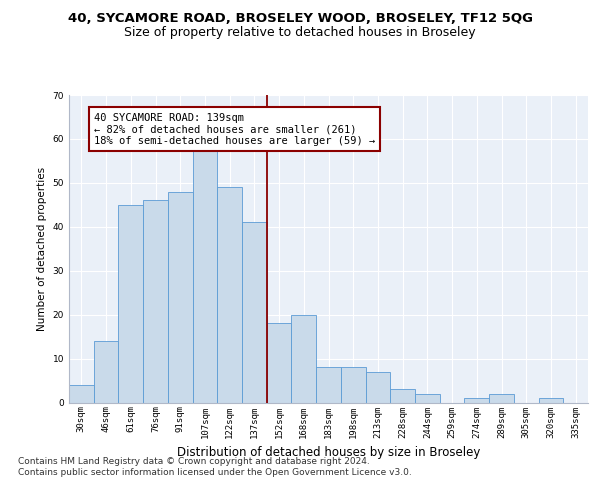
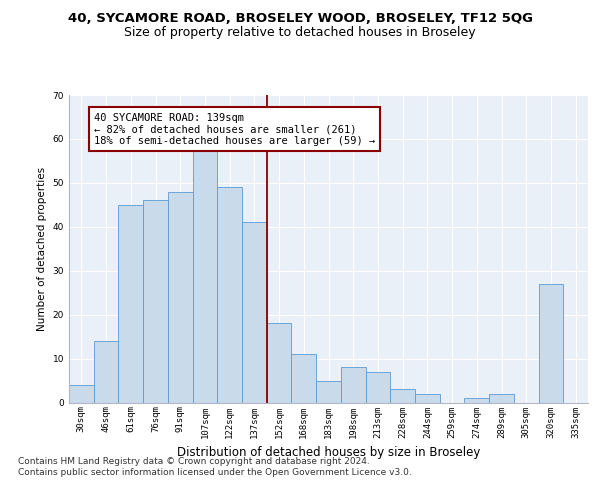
168sqm: 20 -> 11
183sqm: 8 -> 5
320sqm: 1 -> 27
